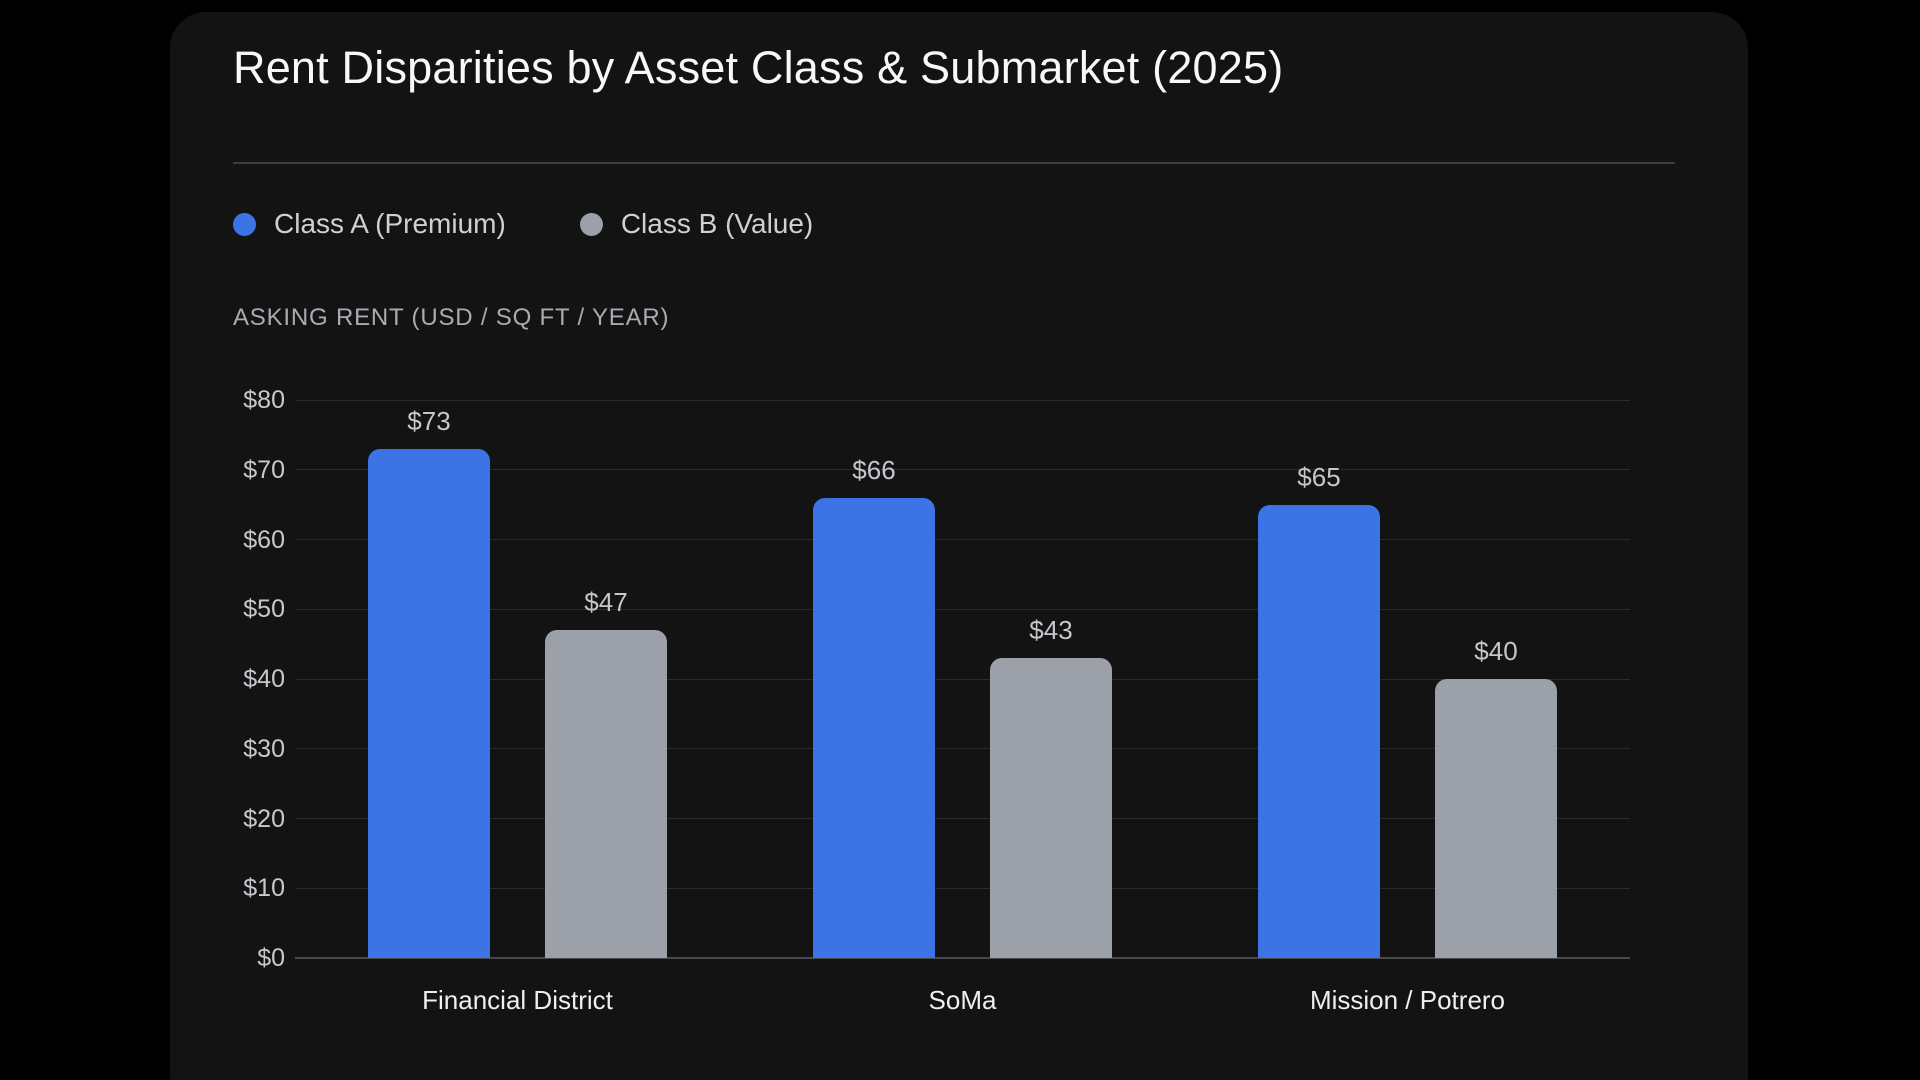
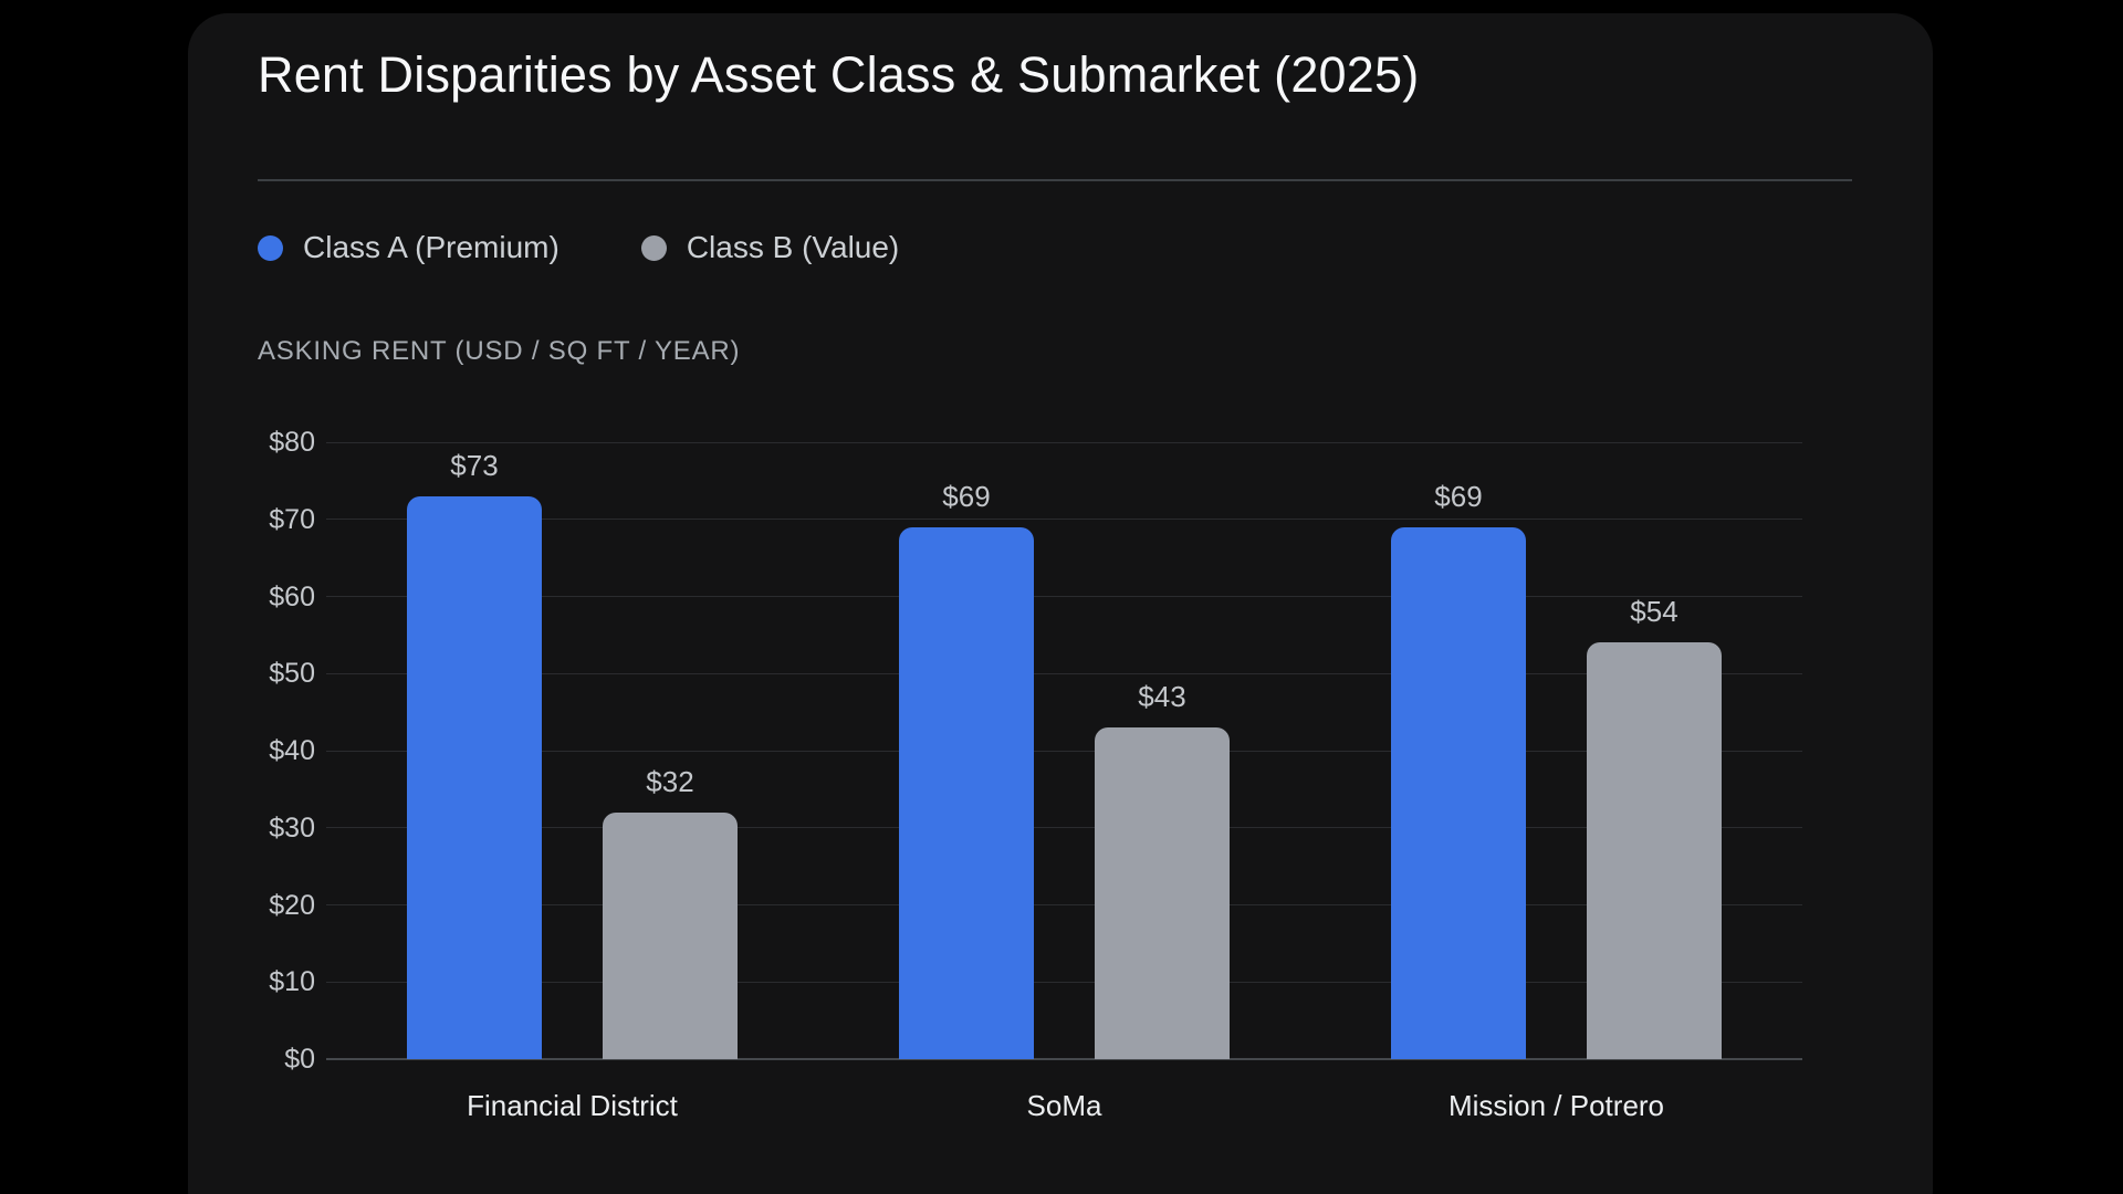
Class B (Value)/Financial District: $47 -> $32
Class A (Premium)/SoMa: $66 -> $69
Class A (Premium)/Mission / Potrero: $65 -> $69
Class B (Value)/Mission / Potrero: $40 -> $54
